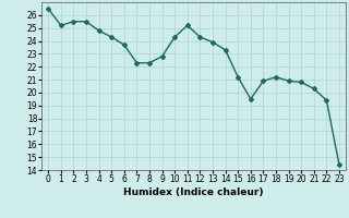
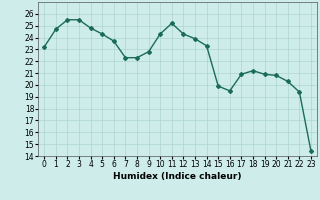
0: 26.5 -> 23.2
1: 25.2 -> 24.7
15: 21.2 -> 19.9
